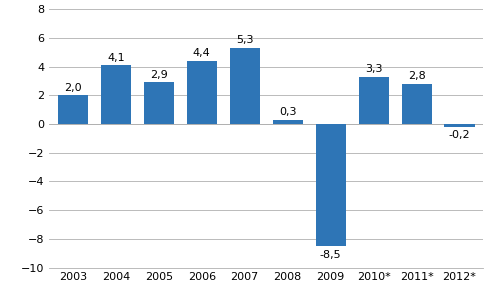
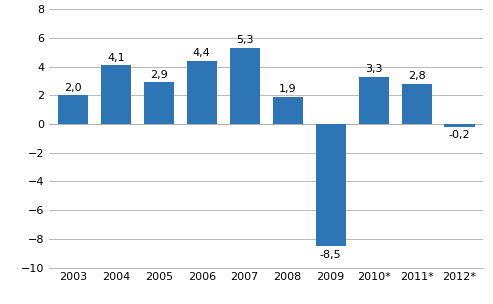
2008: 0,3 -> 1,9
